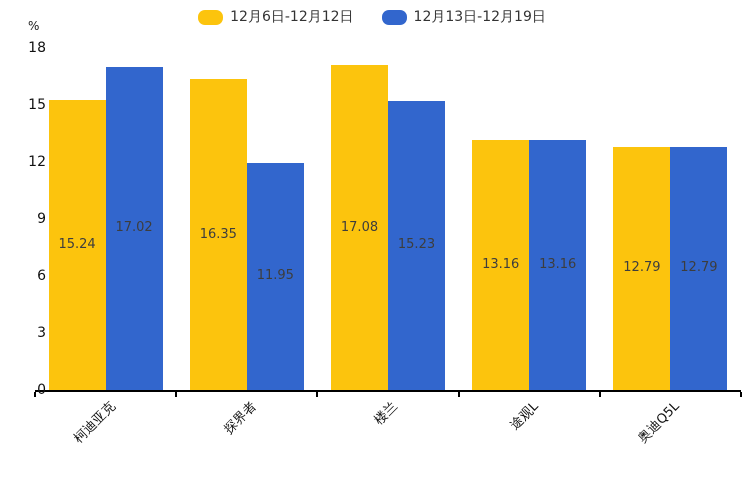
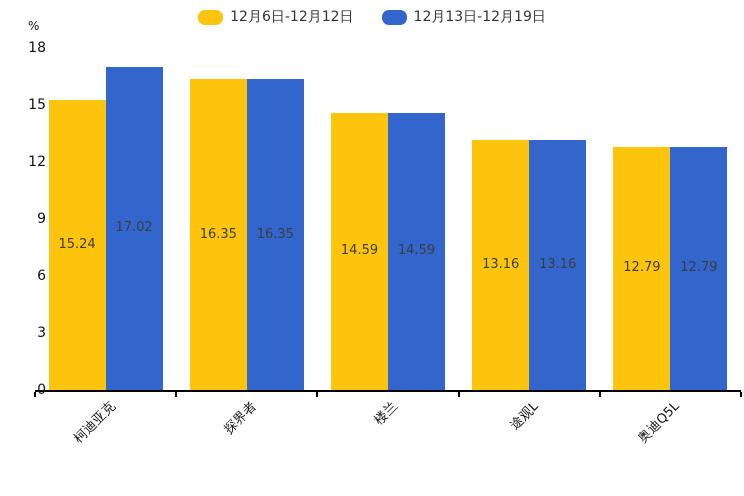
12月13日-12月19日/探界者: 11.95 -> 16.35
12月6日-12月12日/楼兰: 17.08 -> 14.59
12月13日-12月19日/楼兰: 15.23 -> 14.59
